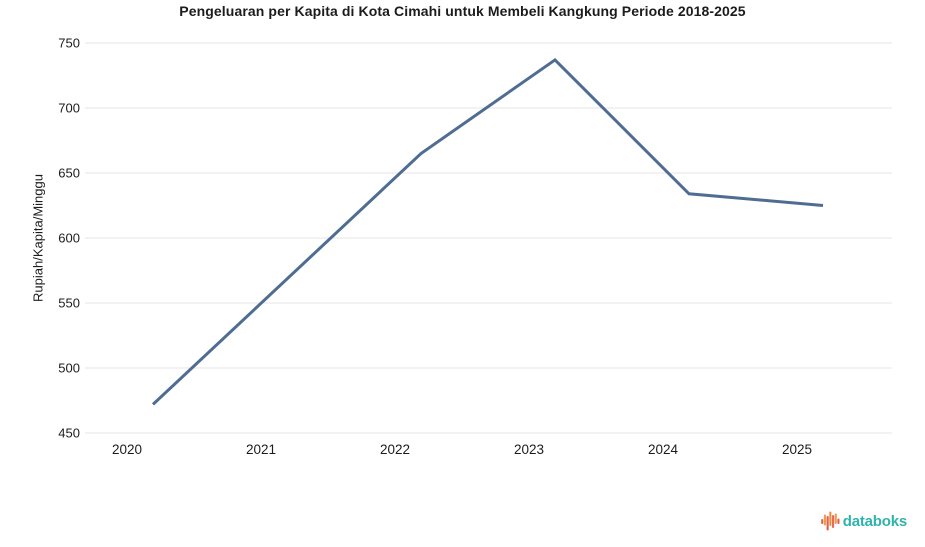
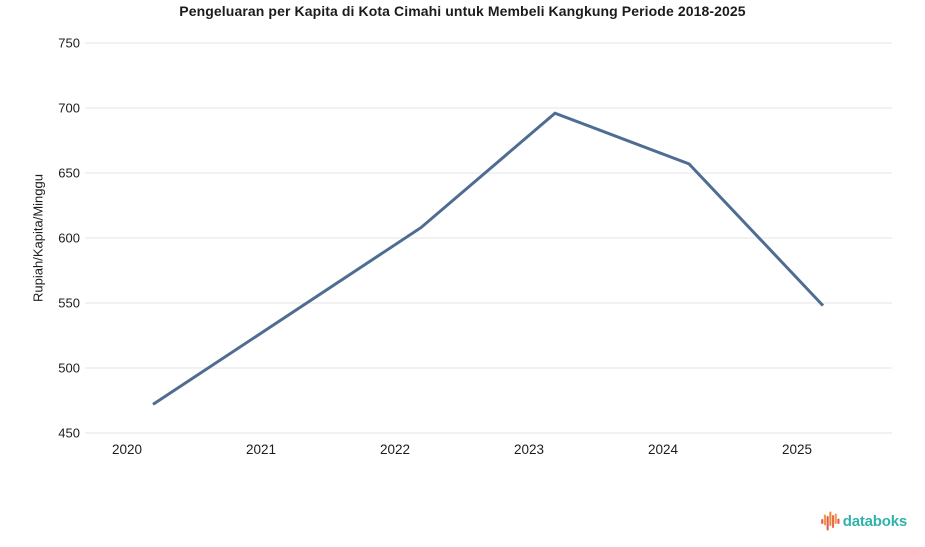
2022: 665 -> 608
2023: 737 -> 696
2024: 634 -> 657
2025: 625 -> 548
